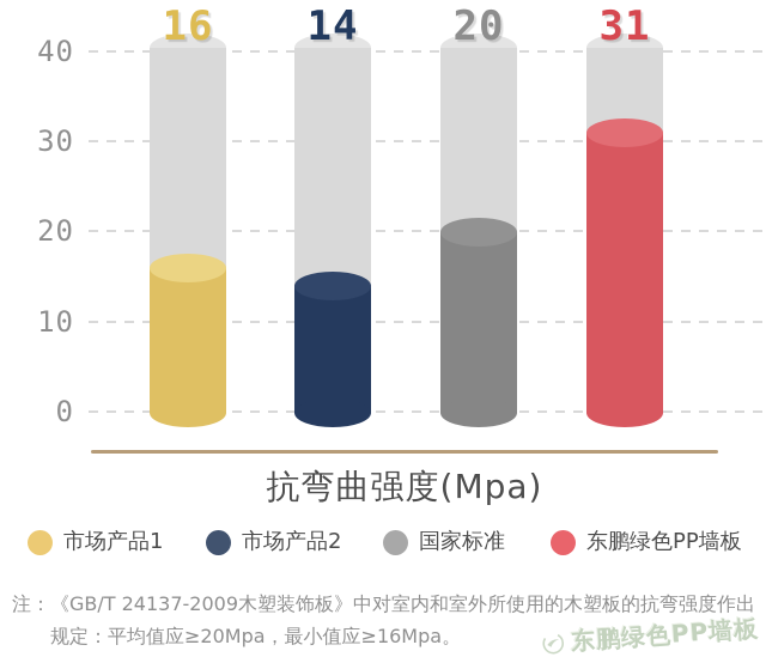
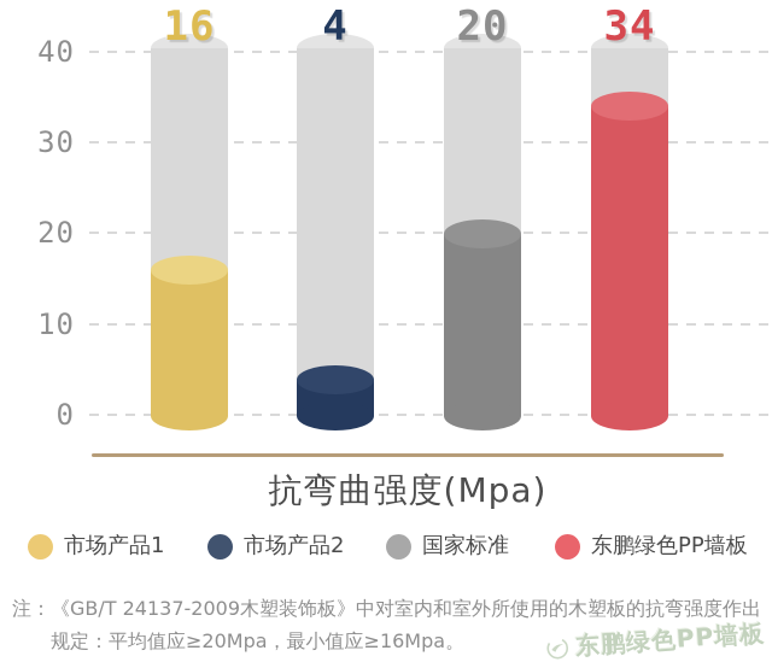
市场产品2: 14 -> 4
东鹏绿色PP墙板: 31 -> 34
